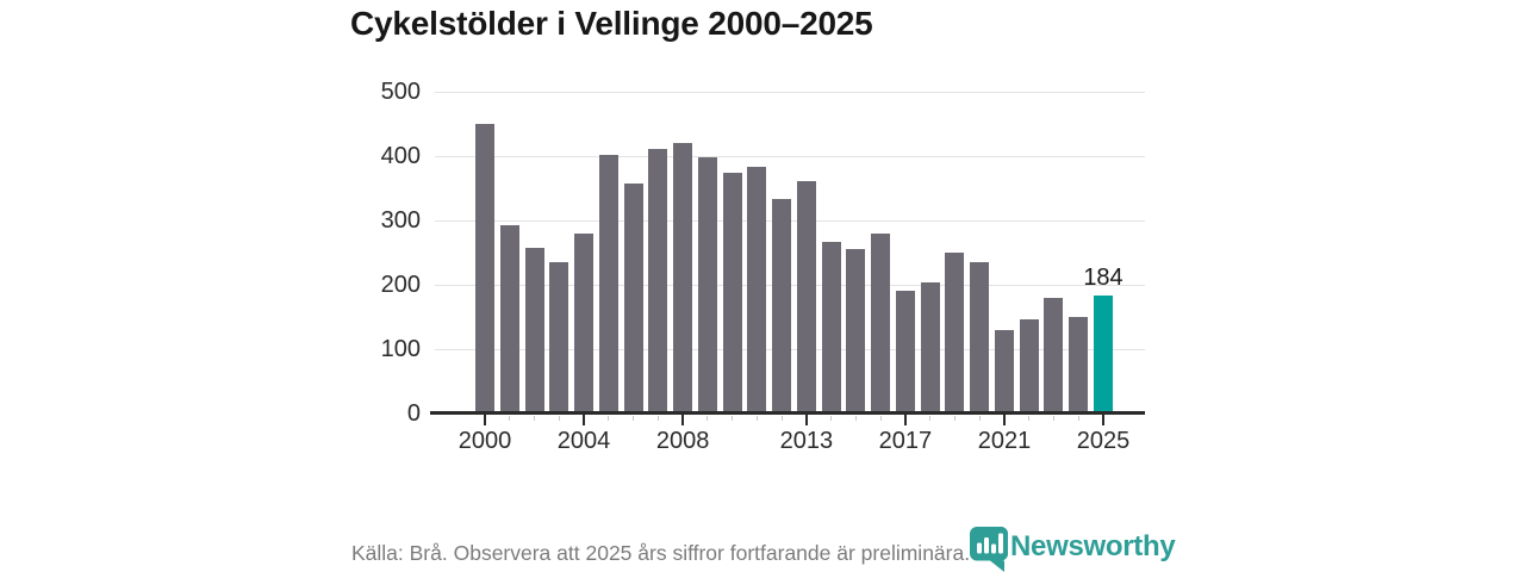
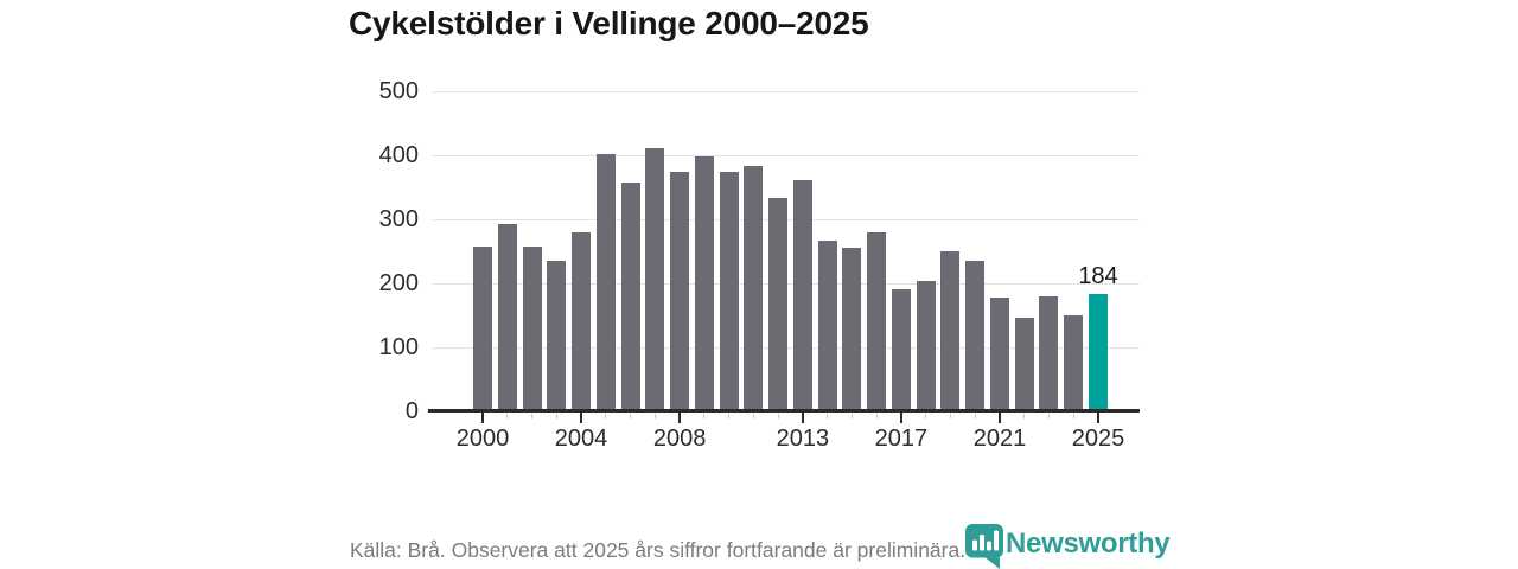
2000: 450 -> 260
2008: 420 -> 370
2021: 130 -> 180
